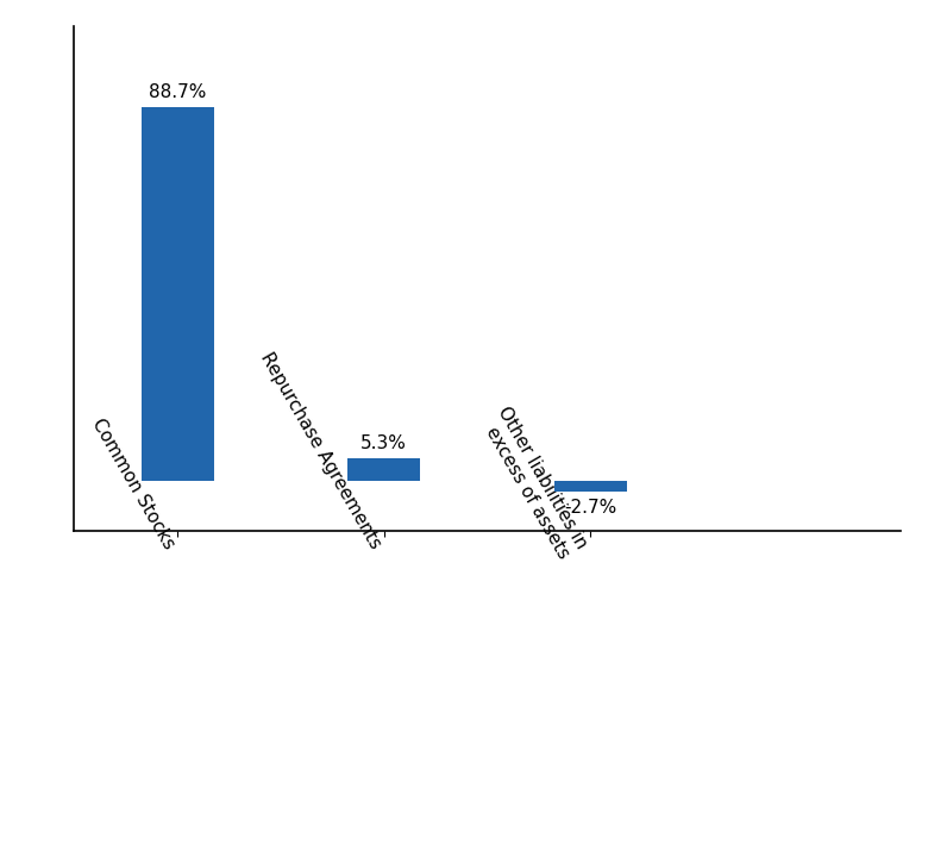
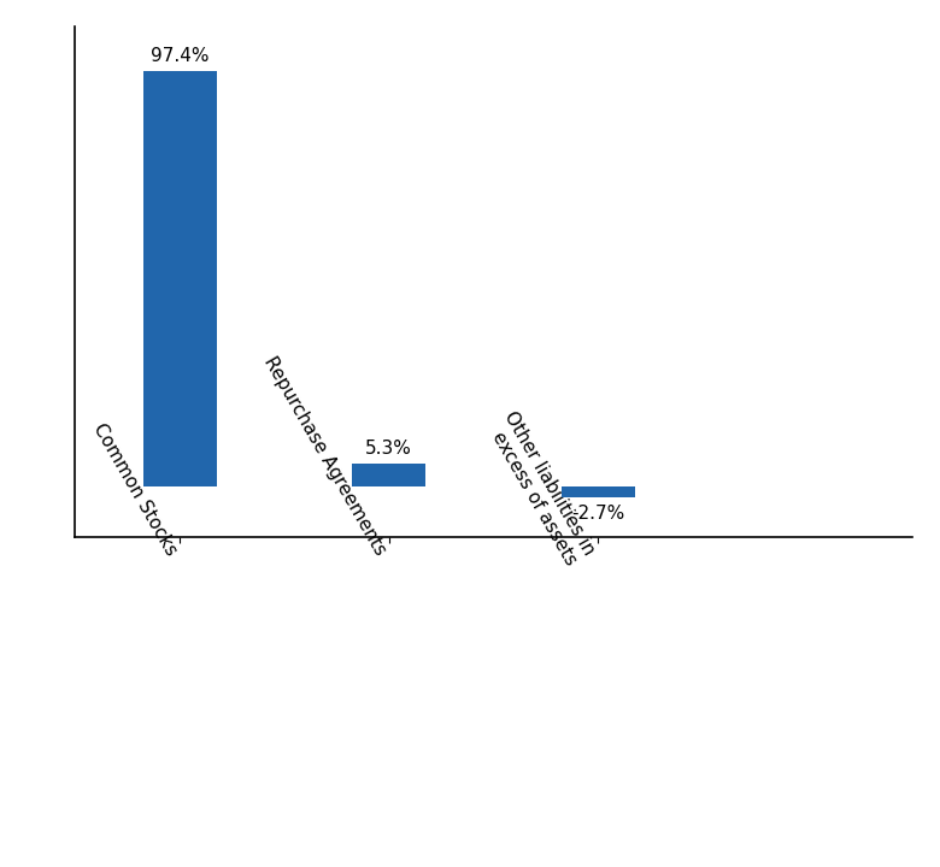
Common Stocks: 88.7% -> 97.4%
